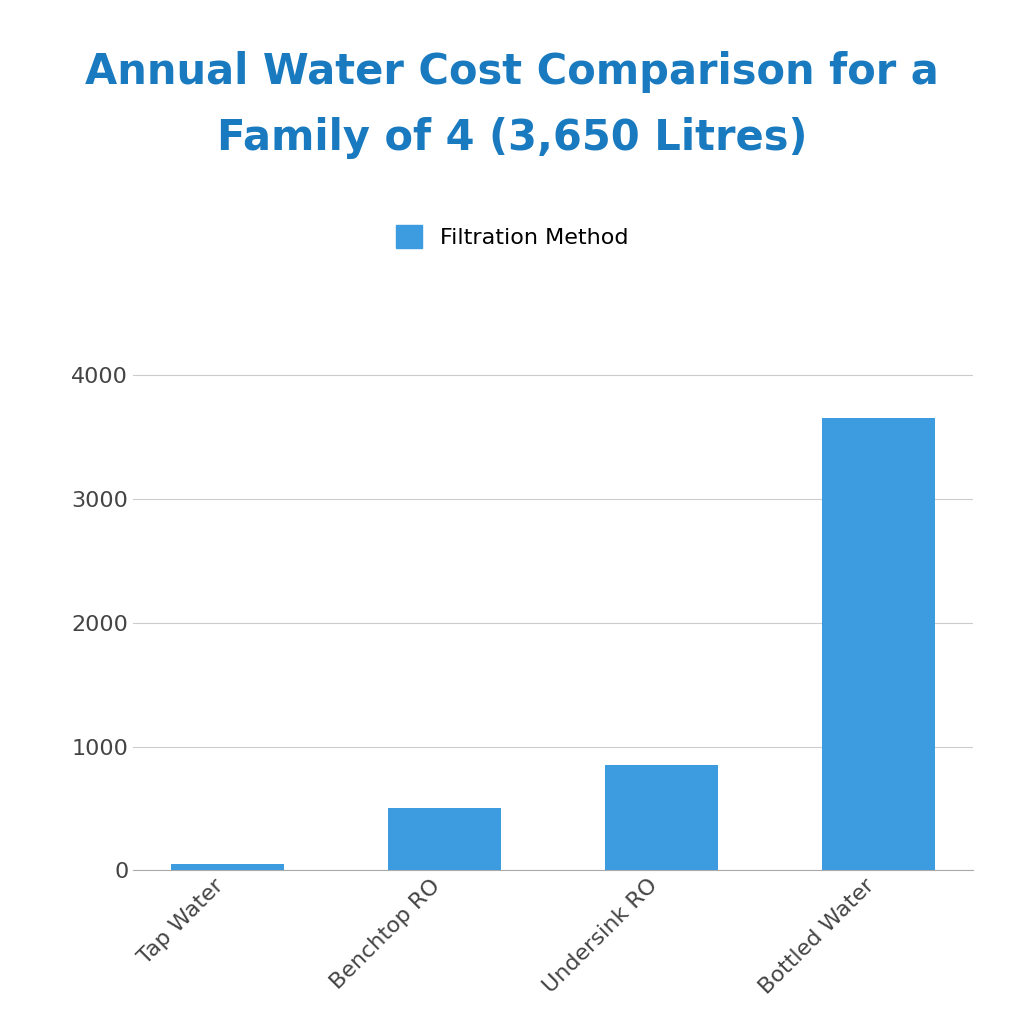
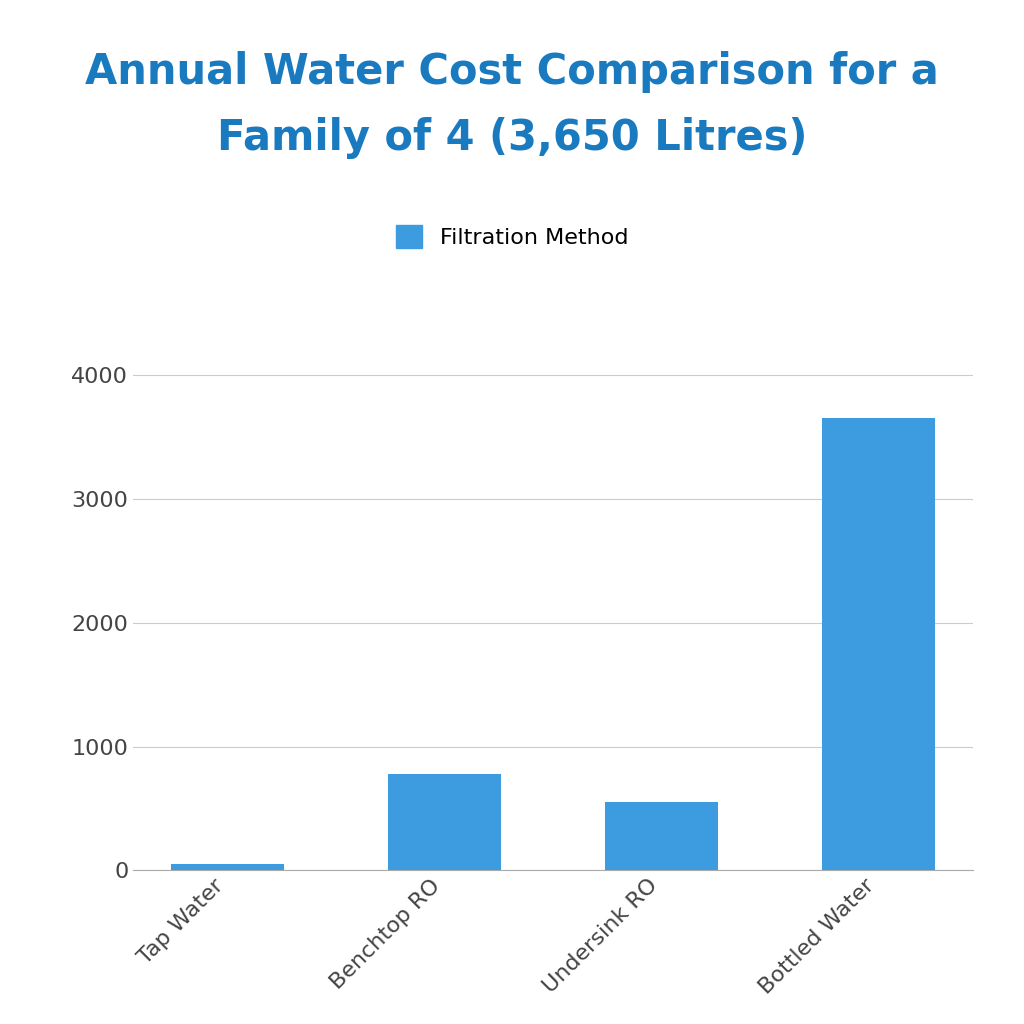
Benchtop RO: 500 -> 780
Undersink RO: 850 -> 550
